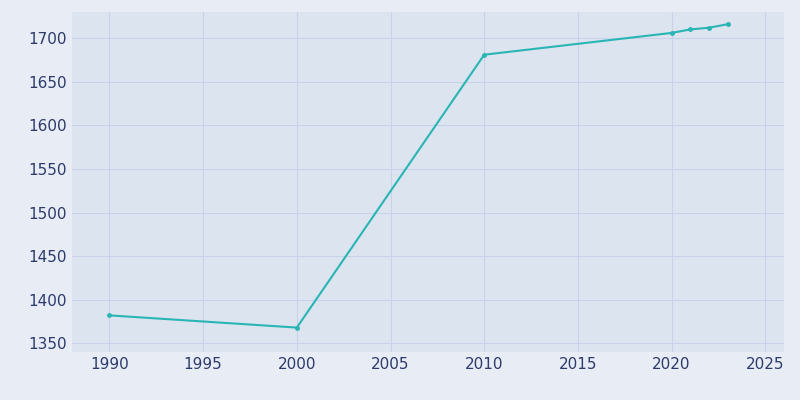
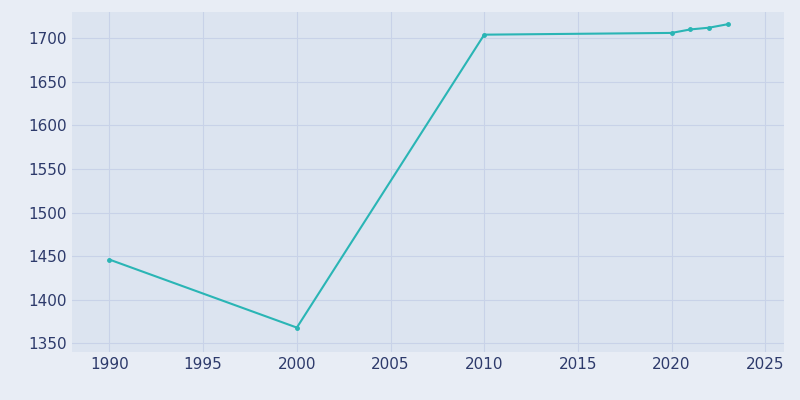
1990: 1382 -> 1446
2010: 1681 -> 1704
